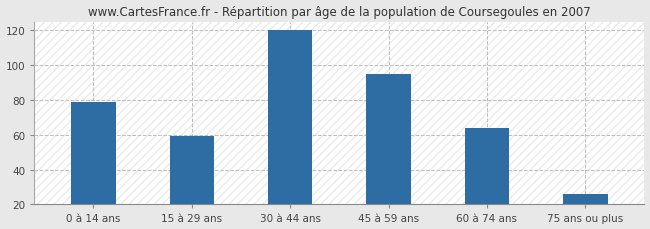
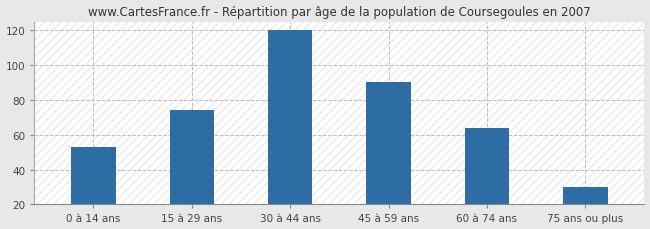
0 à 14 ans: 79 -> 53
15 à 29 ans: 59 -> 74
45 à 59 ans: 95 -> 90
75 ans ou plus: 26 -> 30
